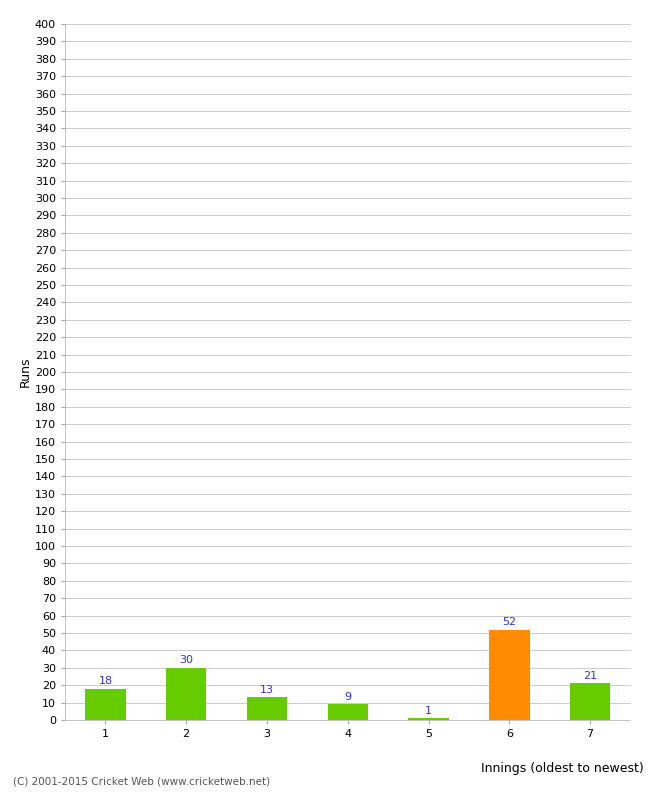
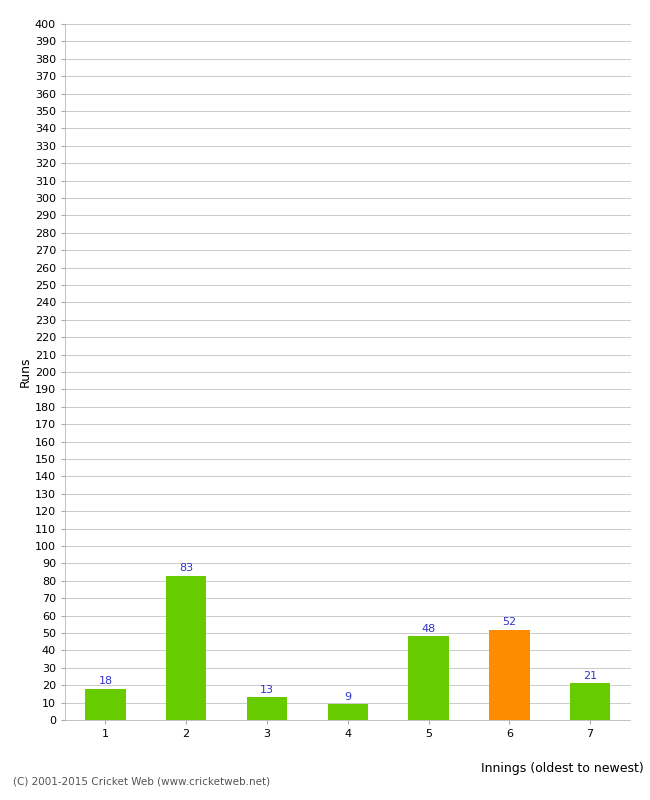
2: 30 -> 83
5: 1 -> 48
